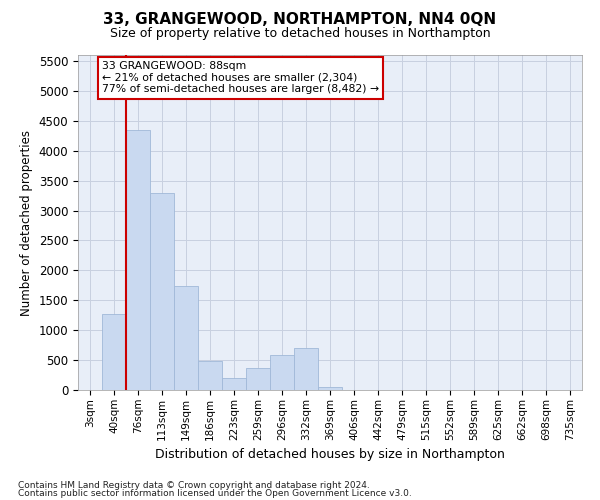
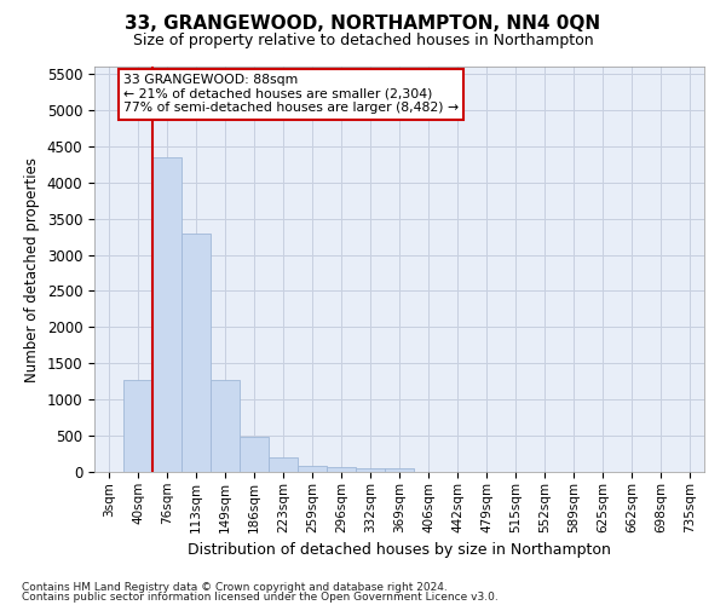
149sqm: 1740 -> 1270
259sqm: 360 -> 90
296sqm: 580 -> 70
332sqm: 700 -> 50
